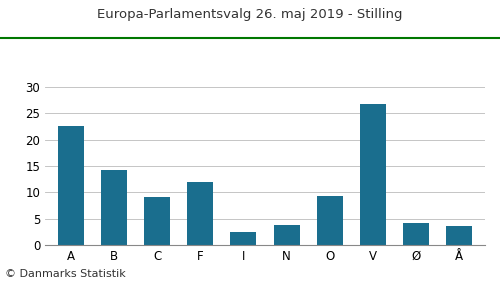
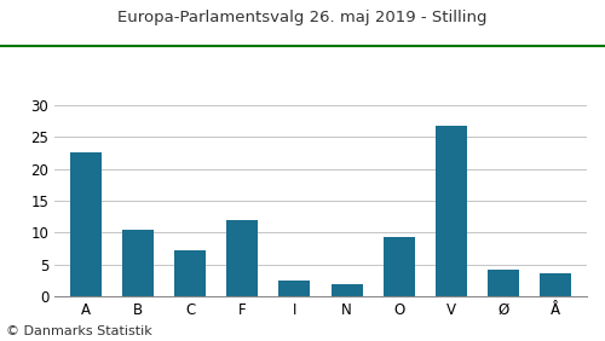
B: 14.2 -> 10.4
C: 9.2 -> 7.2
N: 3.8 -> 2.0
